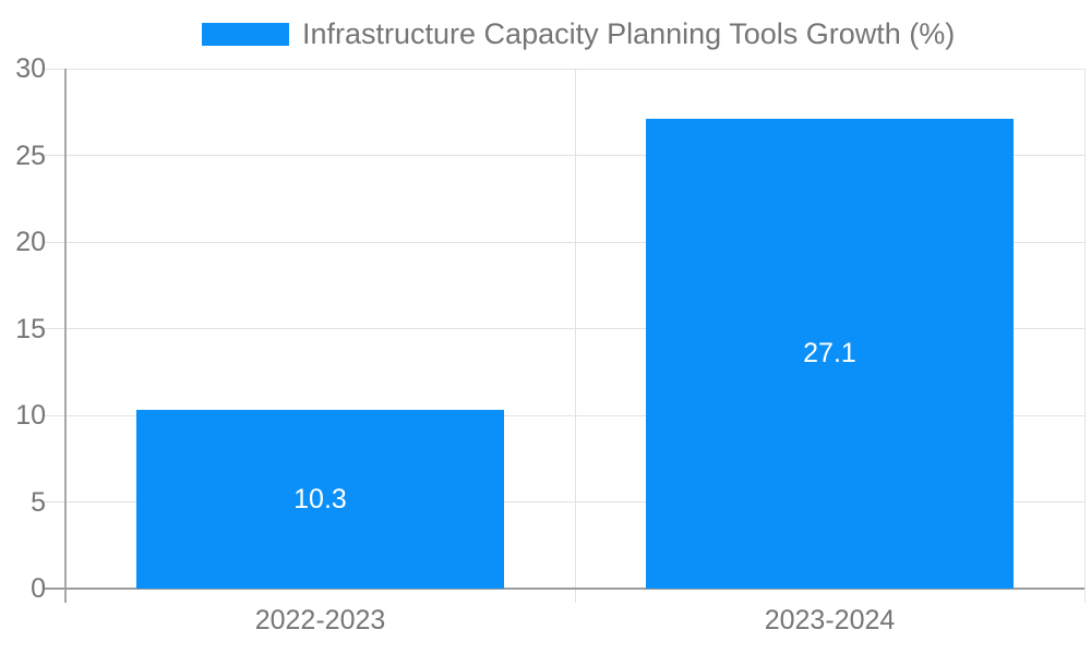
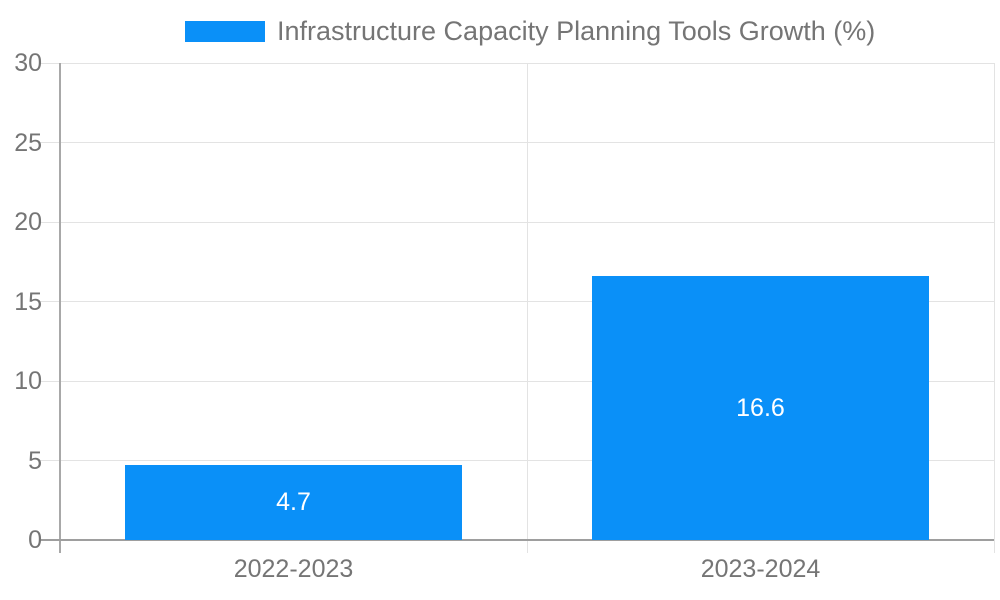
2022-2023: 10.3 -> 4.7
2023-2024: 27.1 -> 16.6
